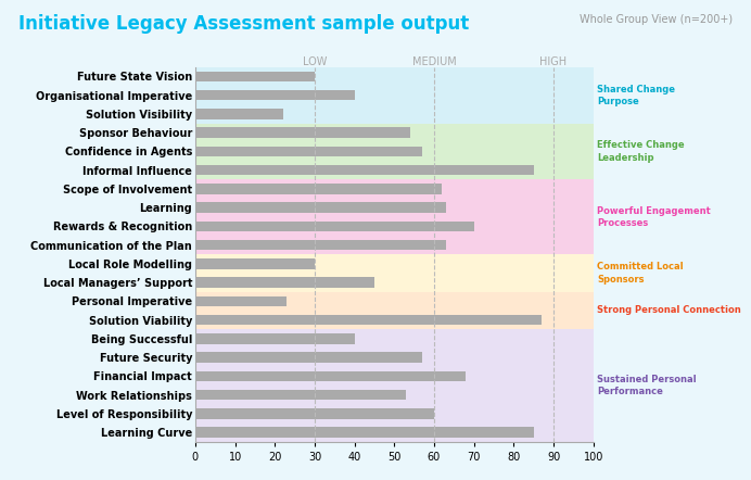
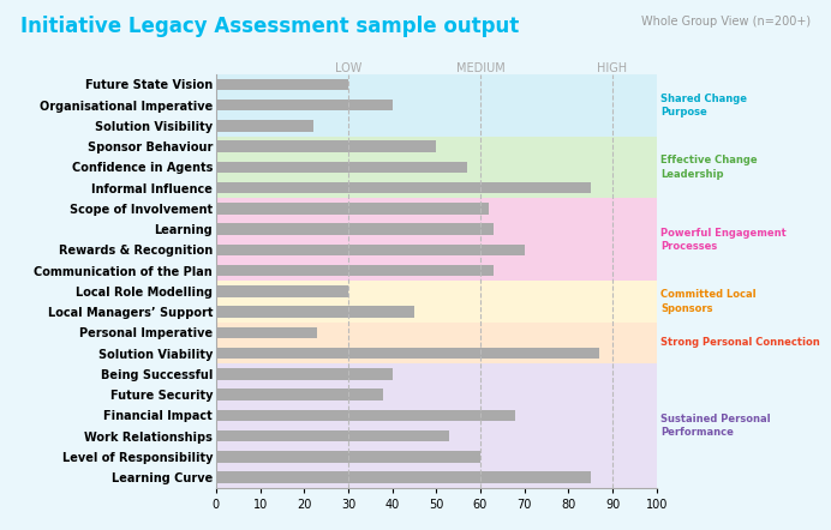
Sponsor Behaviour: 54 -> 50
Future Security: 57 -> 38
